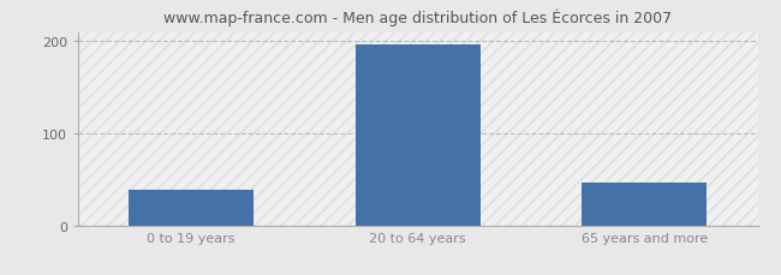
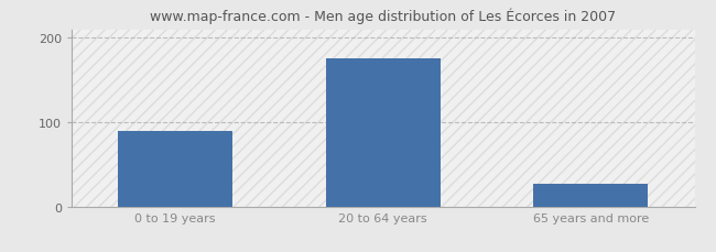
0 to 19 years: 38 -> 90
20 to 64 years: 196 -> 175
65 years and more: 46 -> 27
